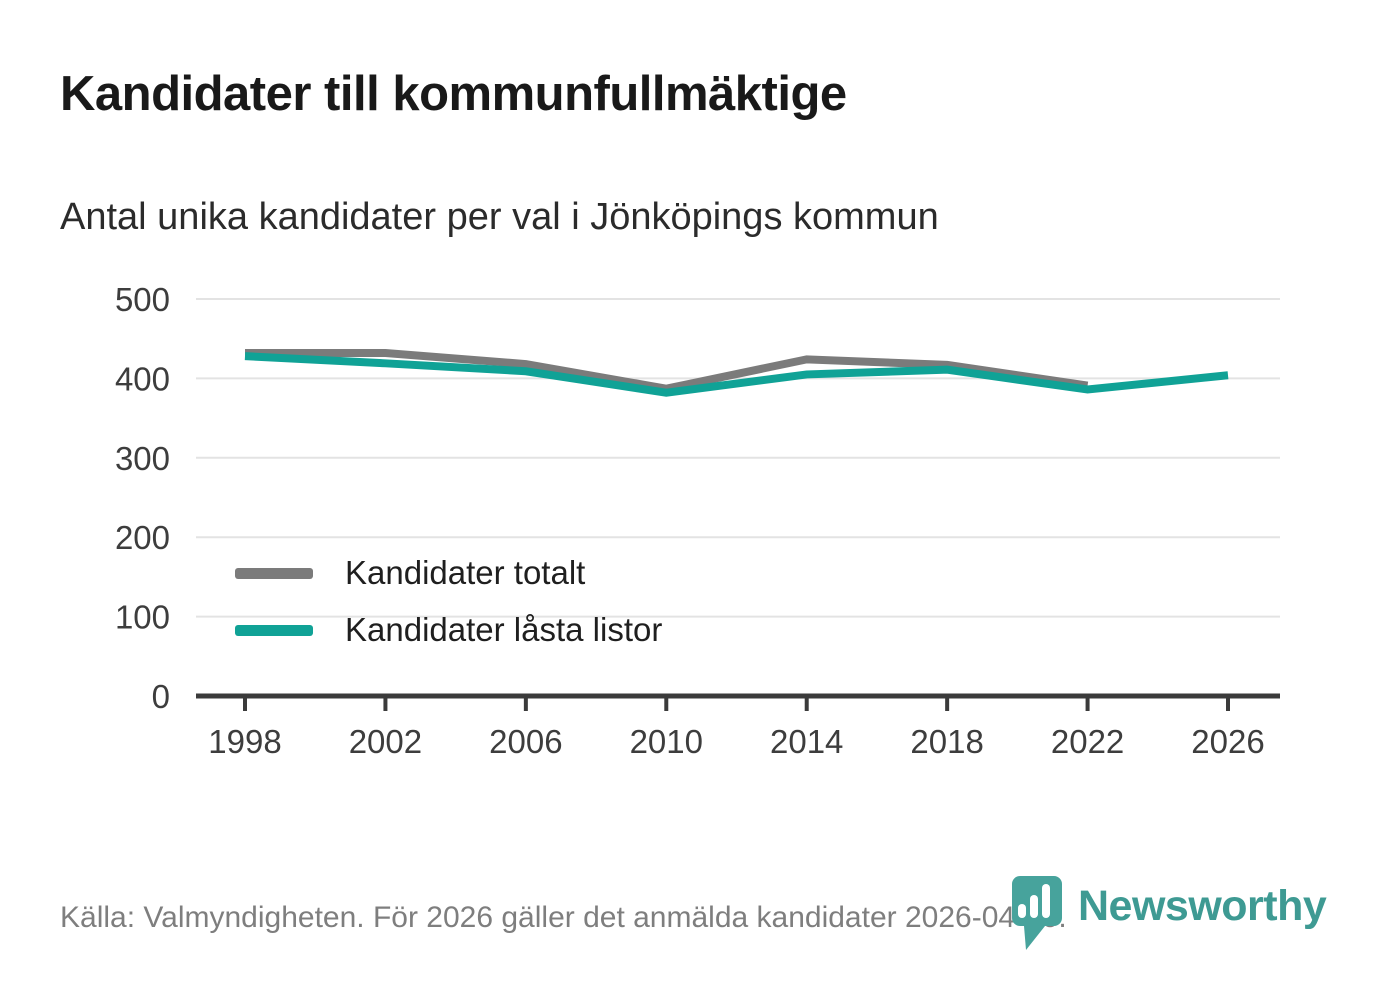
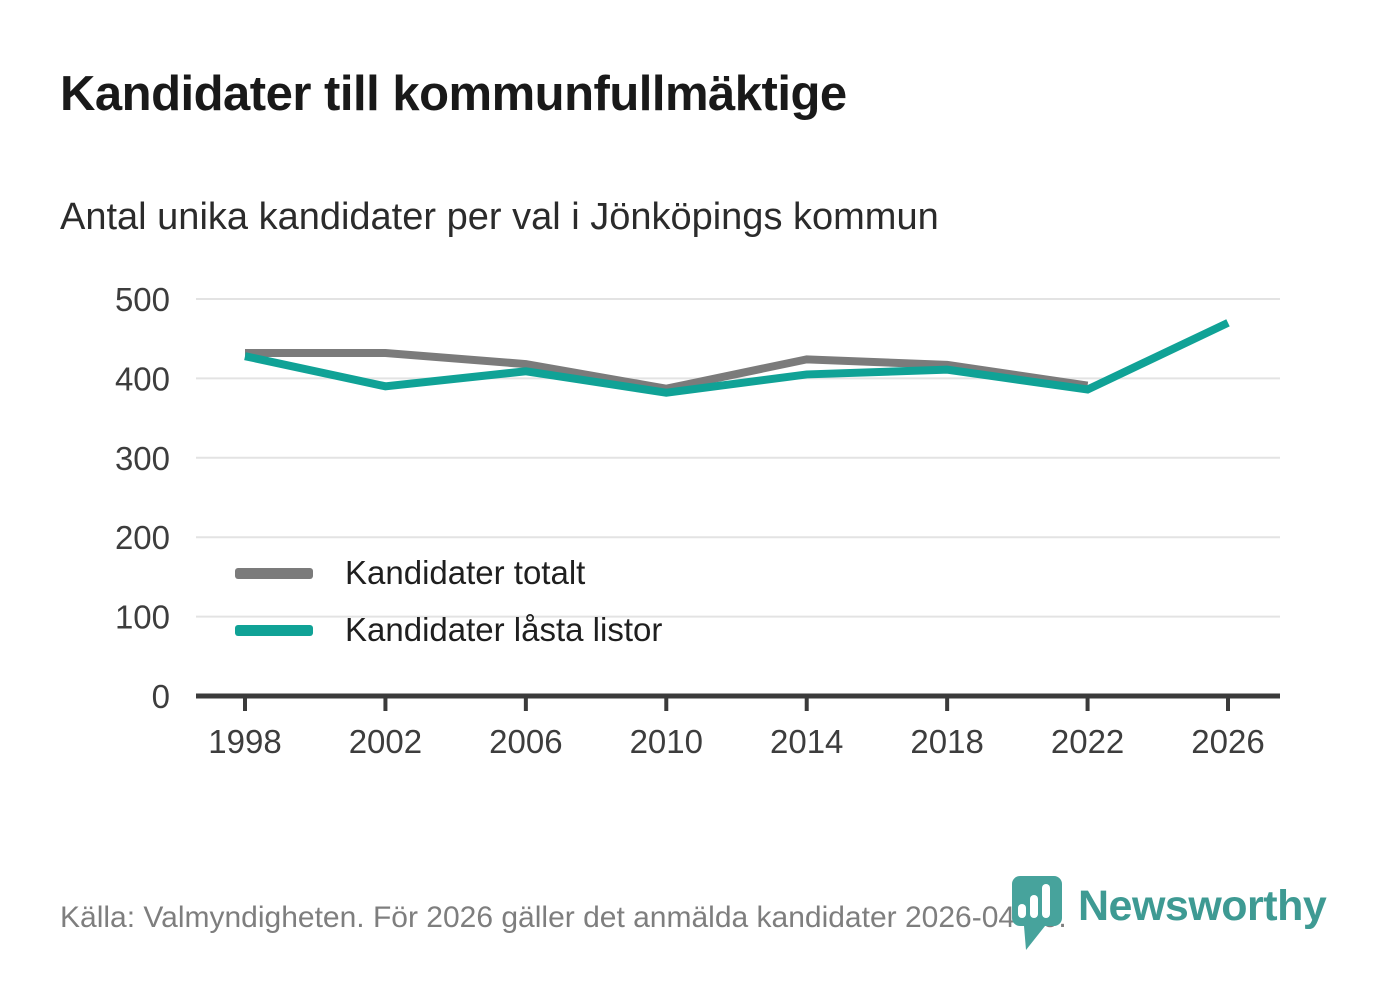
Kandidater låsta listor/2002: 420 -> 390
Kandidater låsta listor/2026: 400 -> 470
